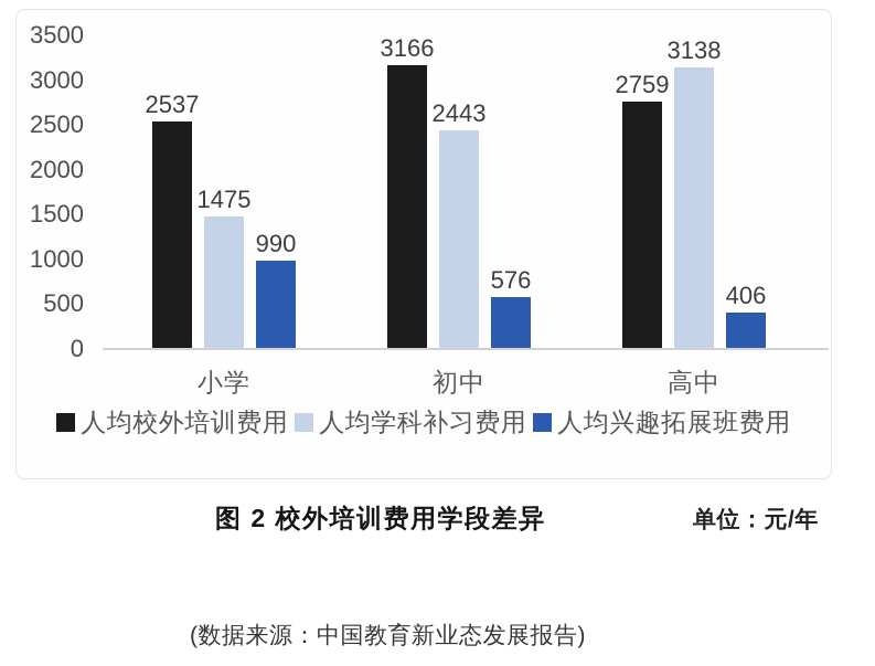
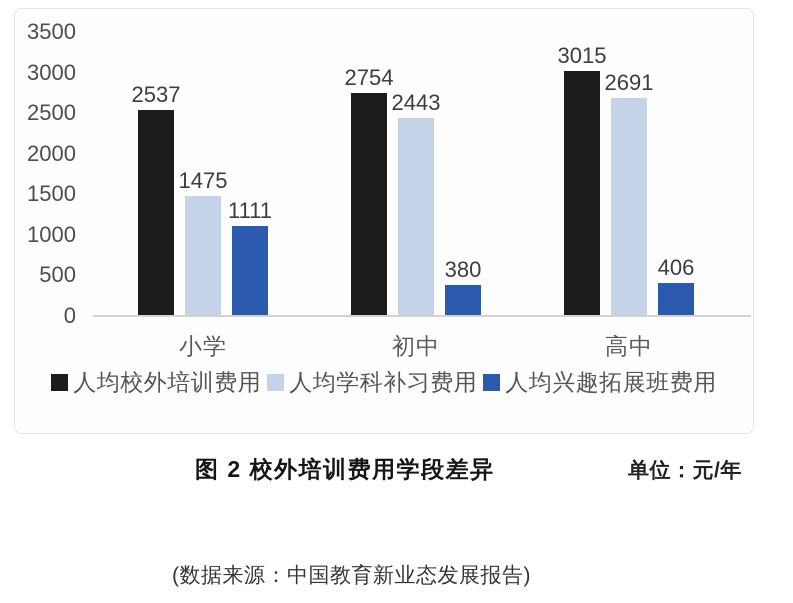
人均兴趣拓展班费用/小学: 990 -> 1111
人均校外培训费用/初中: 3166 -> 2754
人均兴趣拓展班费用/初中: 576 -> 380
人均校外培训费用/高中: 2759 -> 3015
人均学科补习费用/高中: 3138 -> 2691
